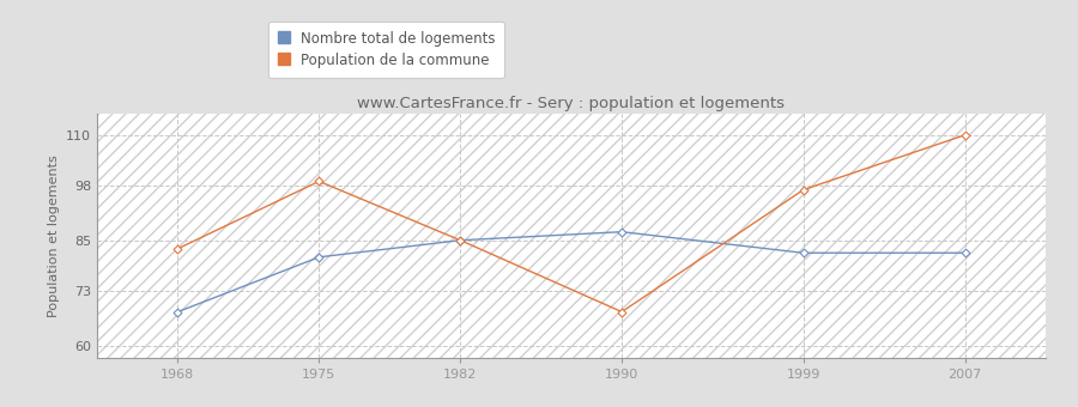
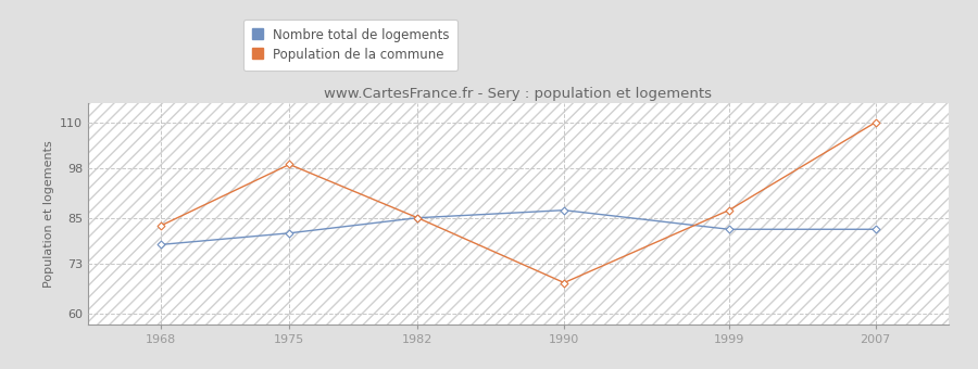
Nombre total de logements/1968: 68 -> 78
Population de la commune/1999: 97 -> 87
